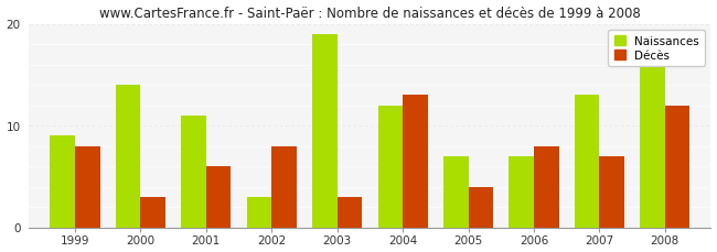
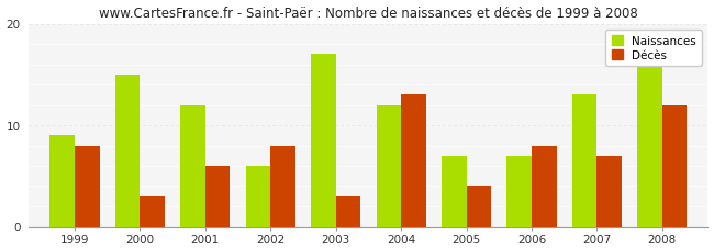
Naissances/2000: 14 -> 15
Naissances/2001: 11 -> 12
Naissances/2002: 3 -> 6
Naissances/2003: 19 -> 17
